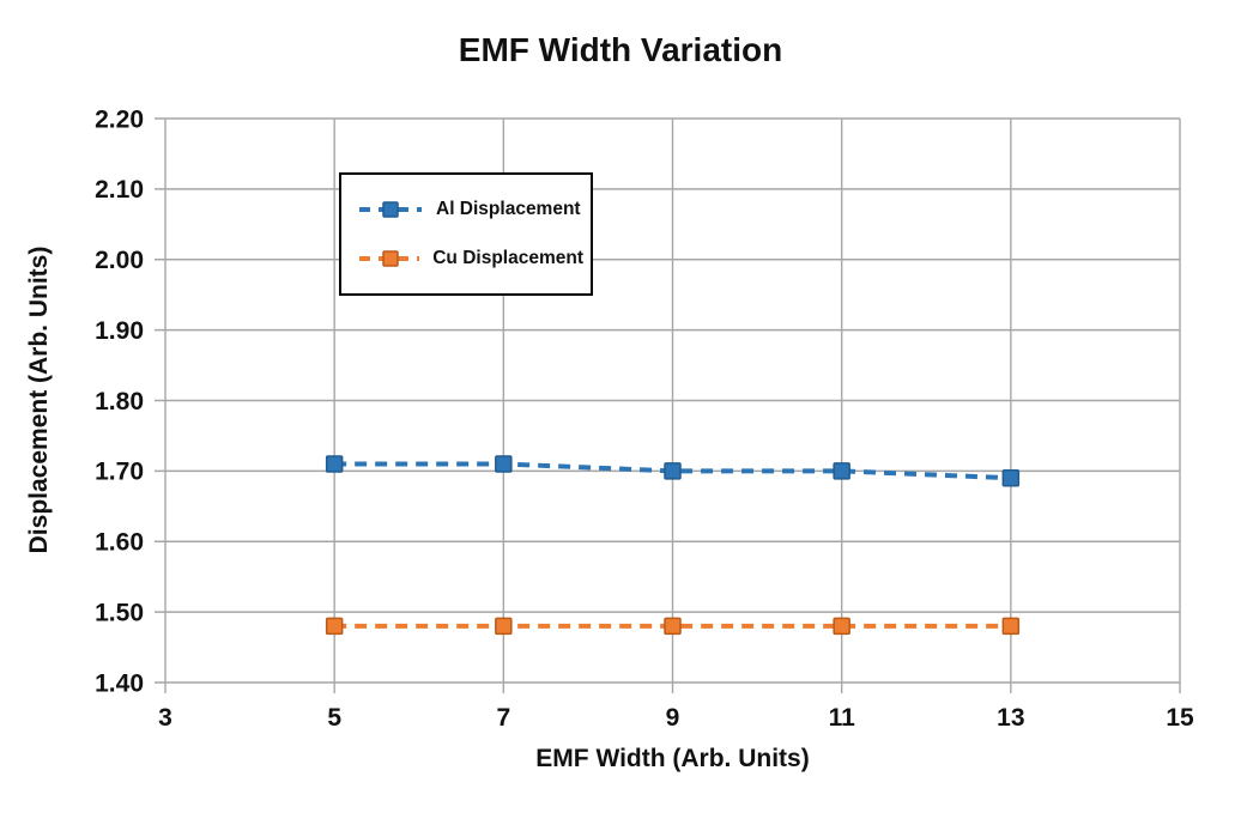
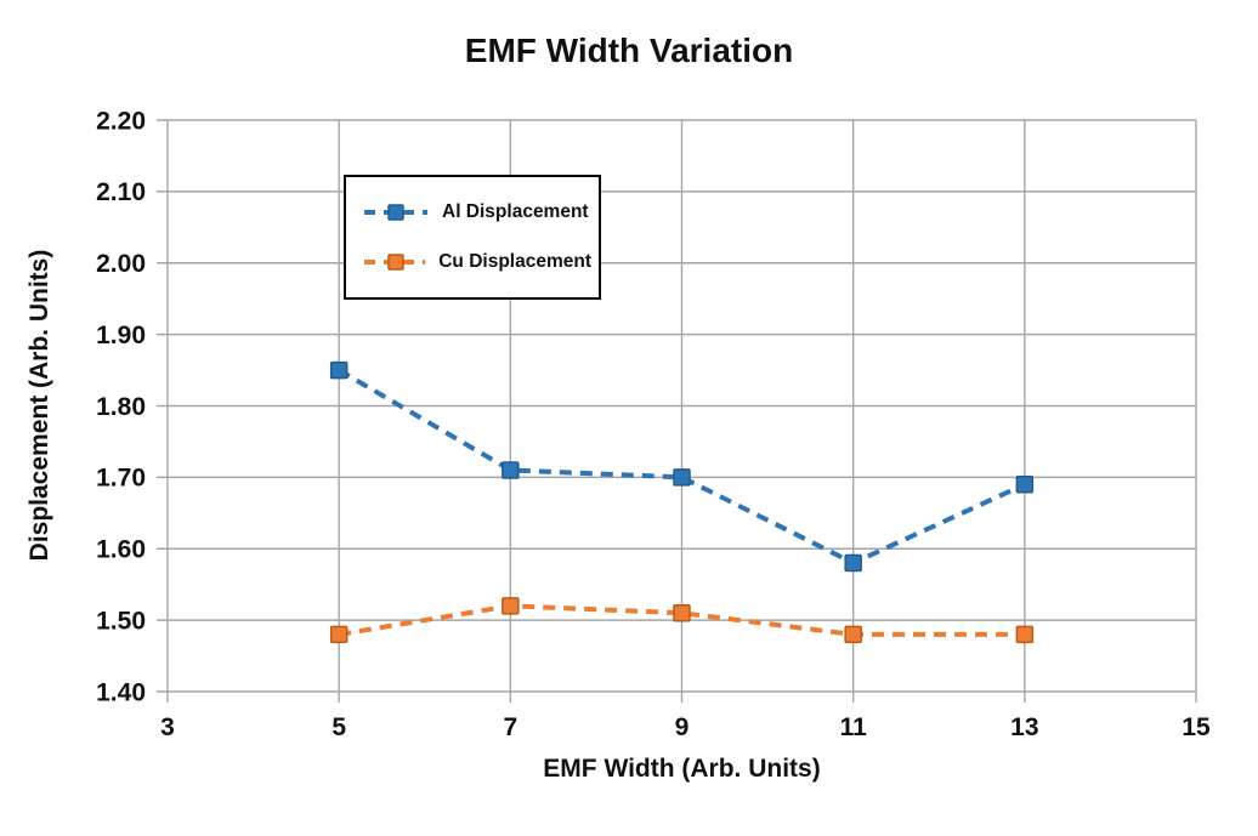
Al Displacement/5: 1.71 -> 1.85
Cu Displacement/7: 1.48 -> 1.52
Cu Displacement/9: 1.48 -> 1.51
Al Displacement/11: 1.70 -> 1.58
